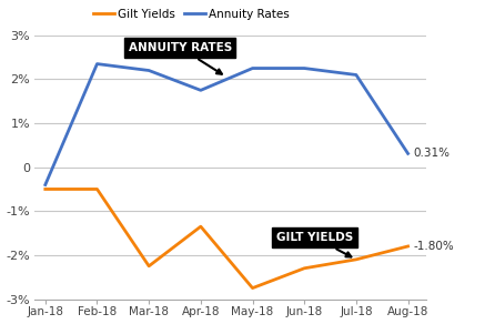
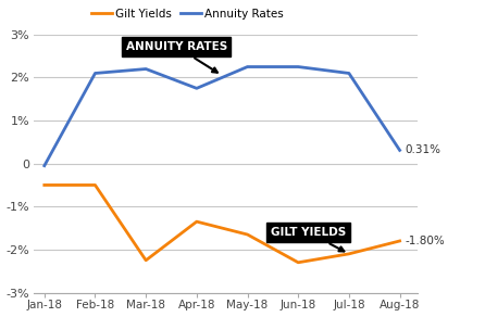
Annuity Rates/Jan-18: -0.40% -> -0.05%
Annuity Rates/Feb-18: 2.35% -> 2.10%
Gilt Yields/May-18: -2.75% -> -1.65%
